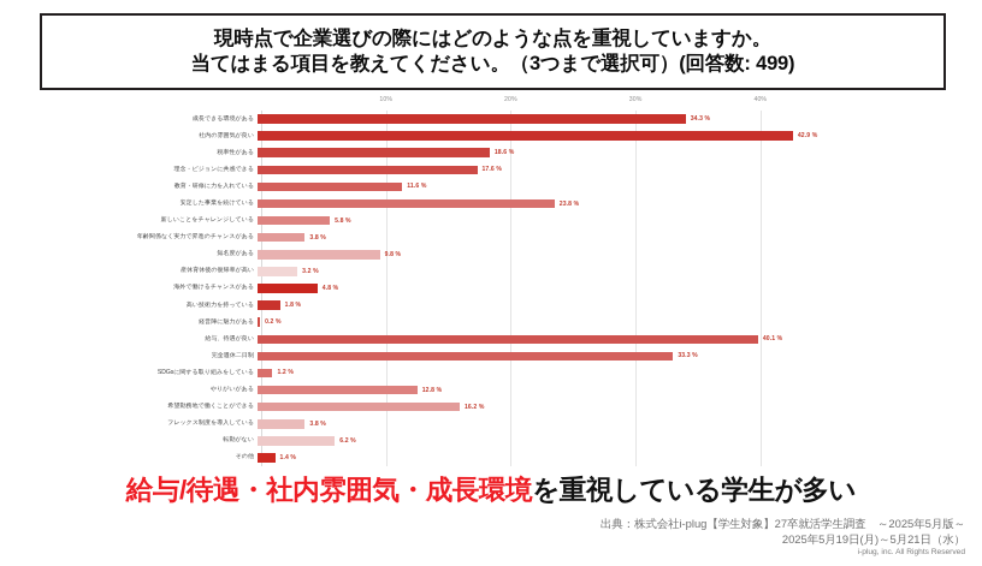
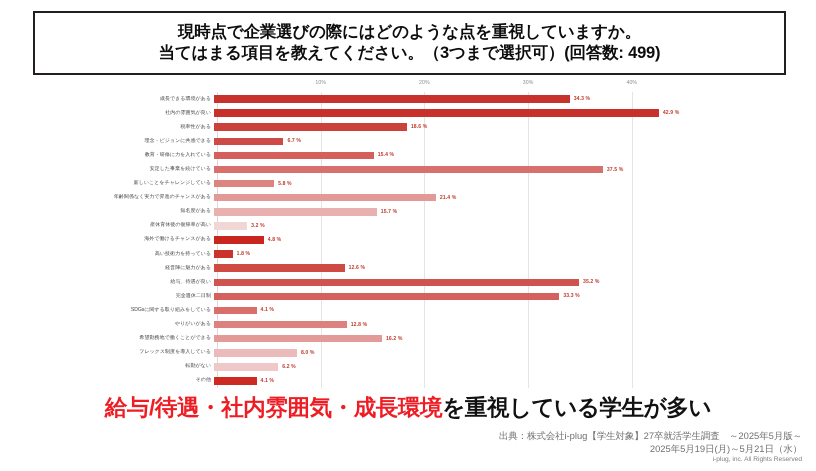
理念・ビジョンに共感できる: 17.6 -> 6.7
教育・研修に力を入れている: 11.6 -> 15.4
安定した事業を続けている: 23.8 -> 37.5
年齢関係なく実力で昇進のチャンスがある: 3.8 -> 21.4
知名度がある: 9.8 -> 15.7
経営陣に魅力がある: 0.2 -> 12.6
給与、待遇が良い: 40.1 -> 35.2
SDGsに関する取り組みをしている: 1.2 -> 4.1
フレックス制度を導入している: 3.8 -> 8.0
その他: 1.4 -> 4.1
